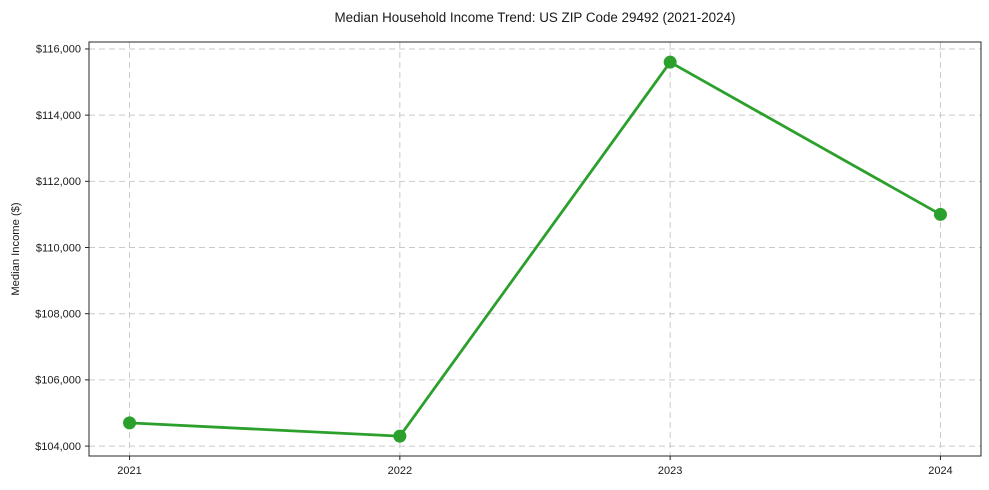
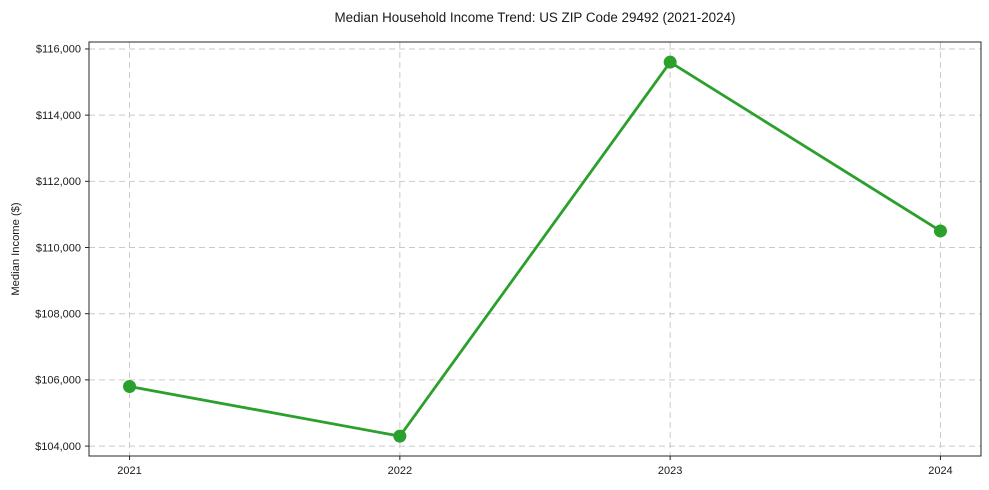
2021: $104700 -> $105800
2024: $111000 -> $110500
